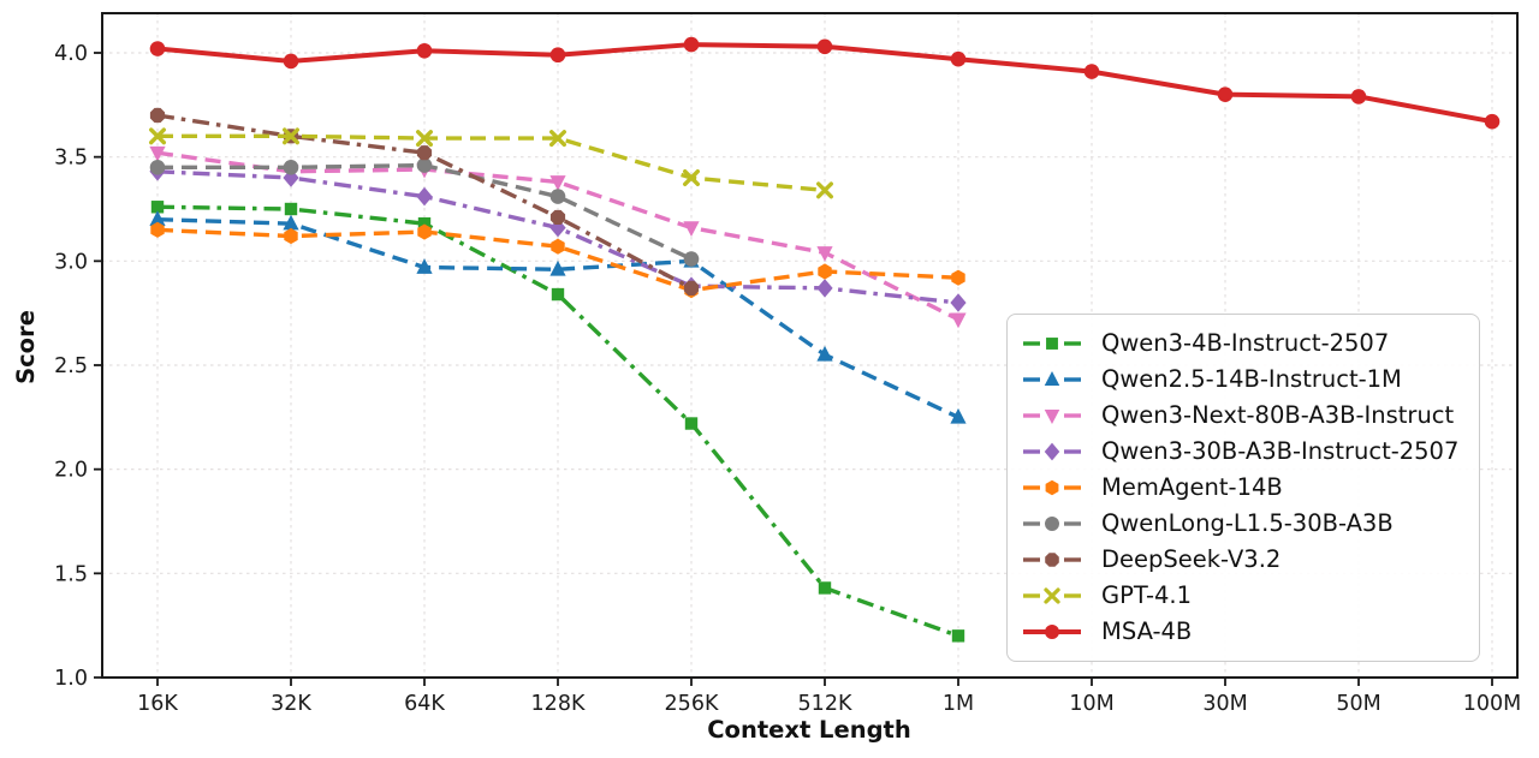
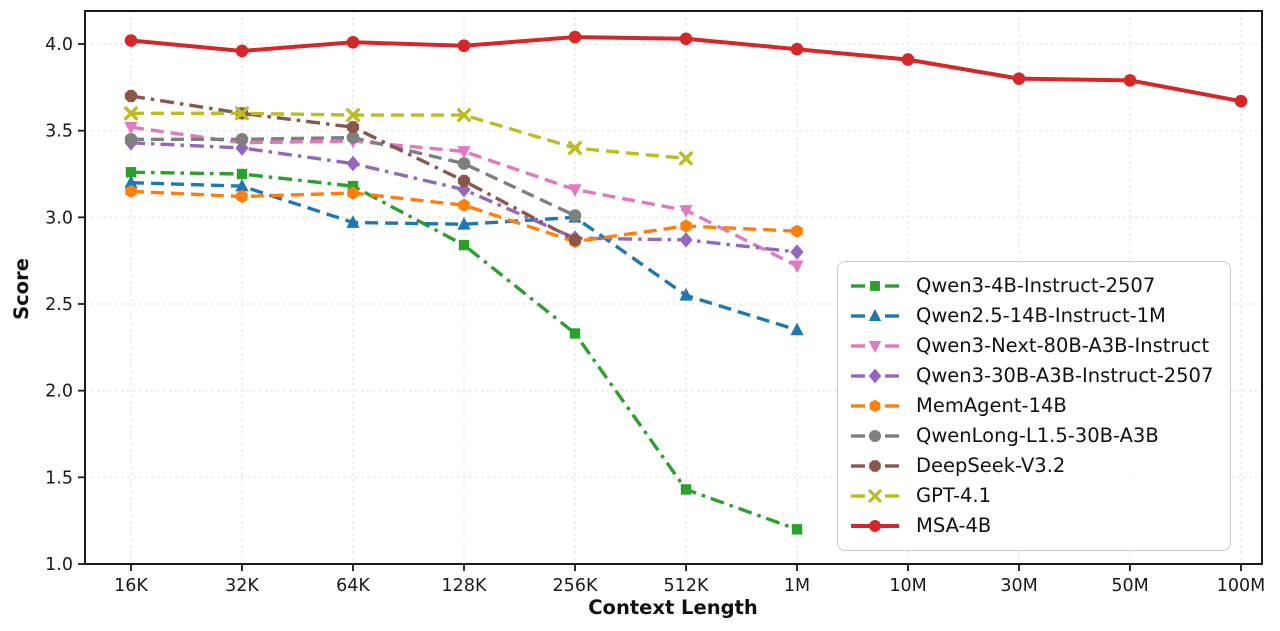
Qwen3-4B-Instruct-2507/256K: 2.22 -> 2.33
Qwen2.5-14B-Instruct-1M/1M: 2.25 -> 2.35
